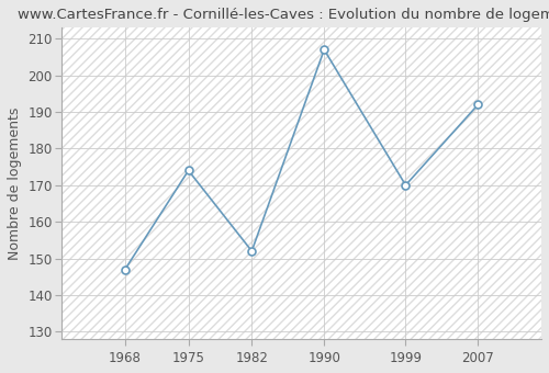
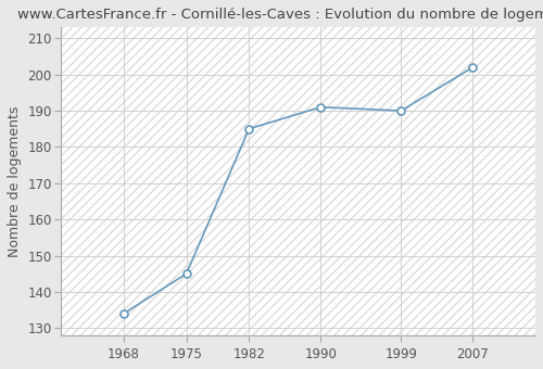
1968: 147 -> 134
1975: 174 -> 145
1982: 152 -> 185
1990: 207 -> 191
1999: 170 -> 190
2007: 192 -> 202
